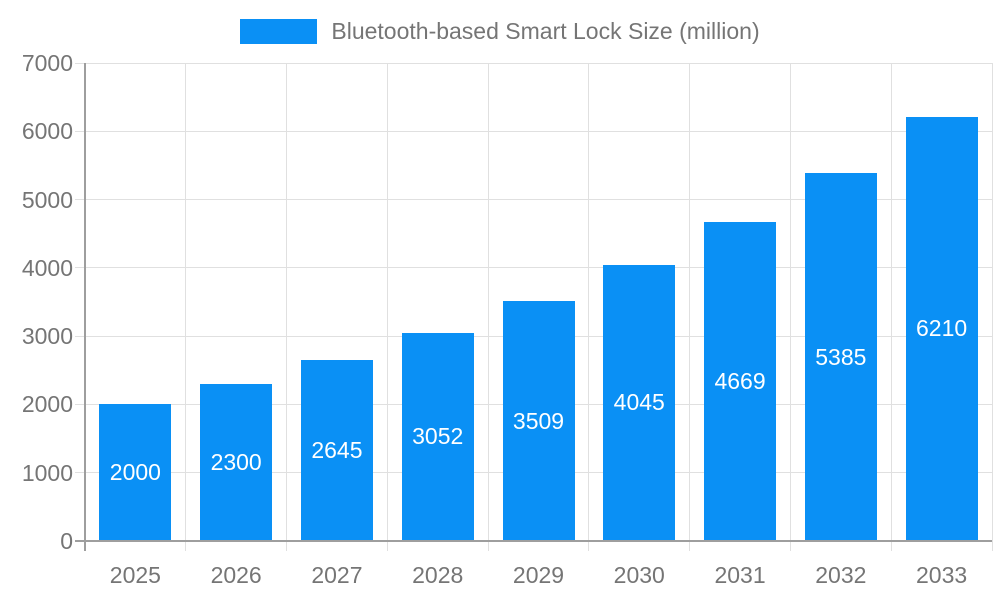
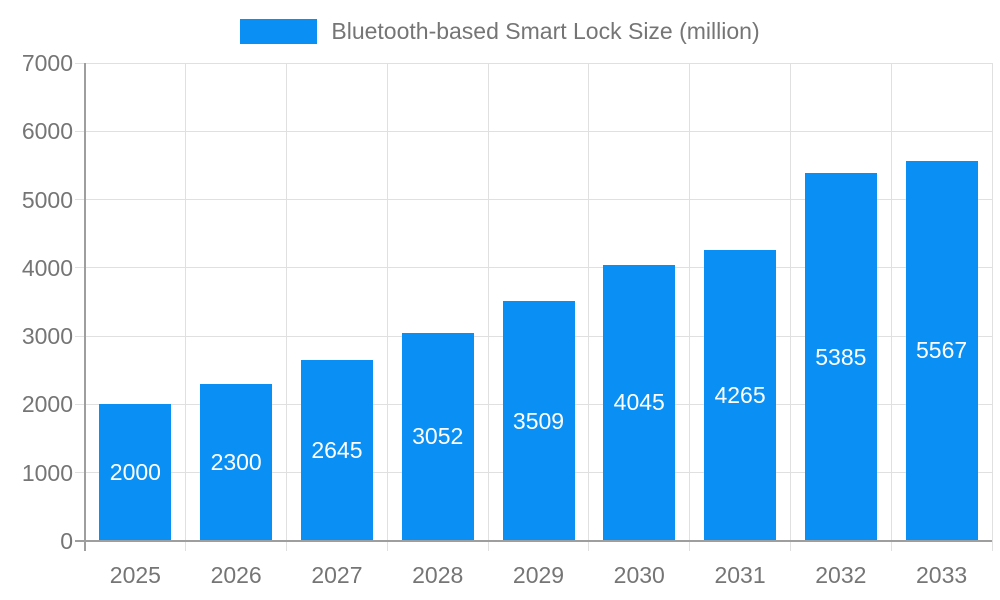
2031: 4669 -> 4265
2033: 6210 -> 5567
